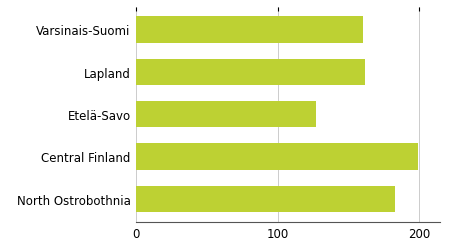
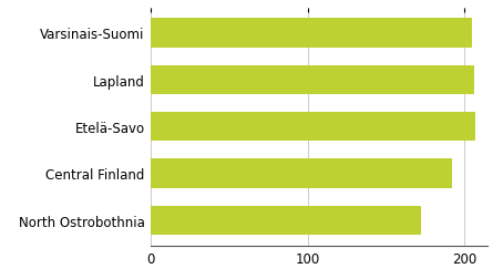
Varsinais-Suomi: 160 -> 205
Lapland: 162 -> 206
Etelä-Savo: 127 -> 207
Central Finland: 199 -> 192
North Ostrobothnia: 183 -> 172
